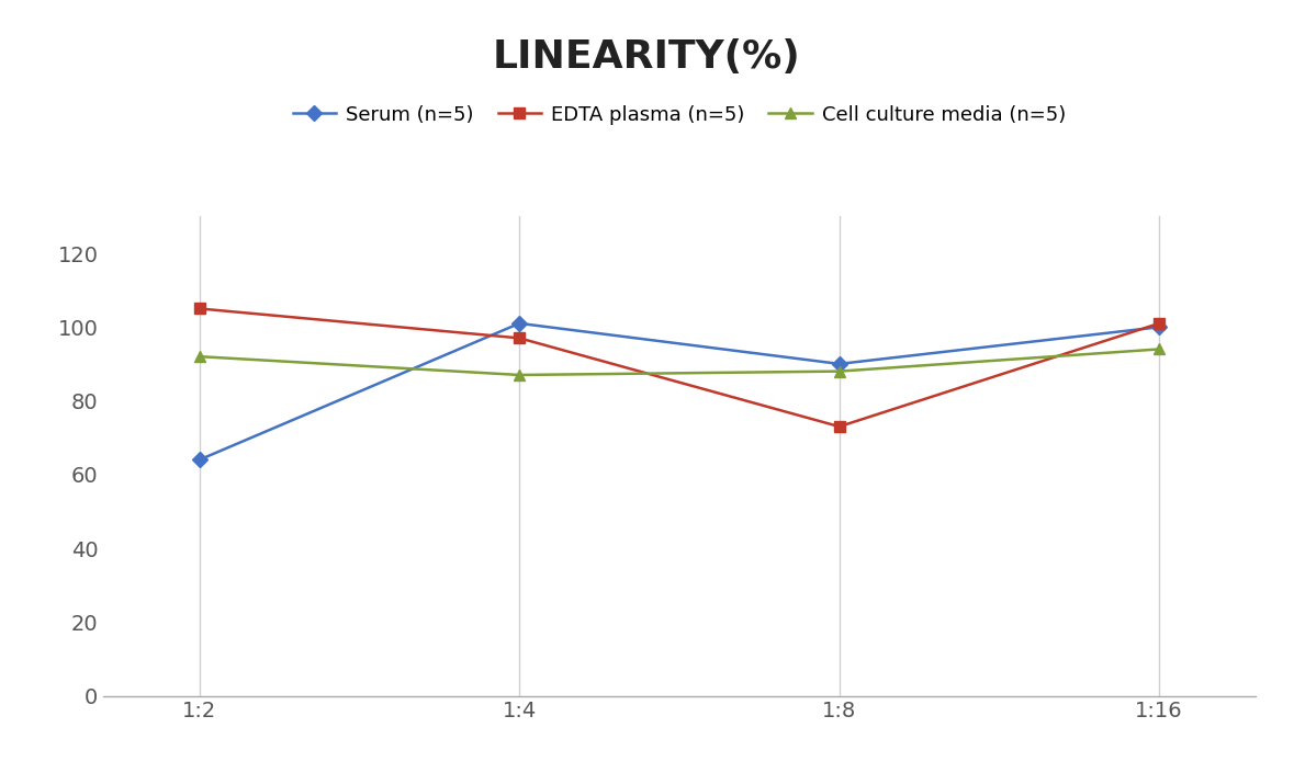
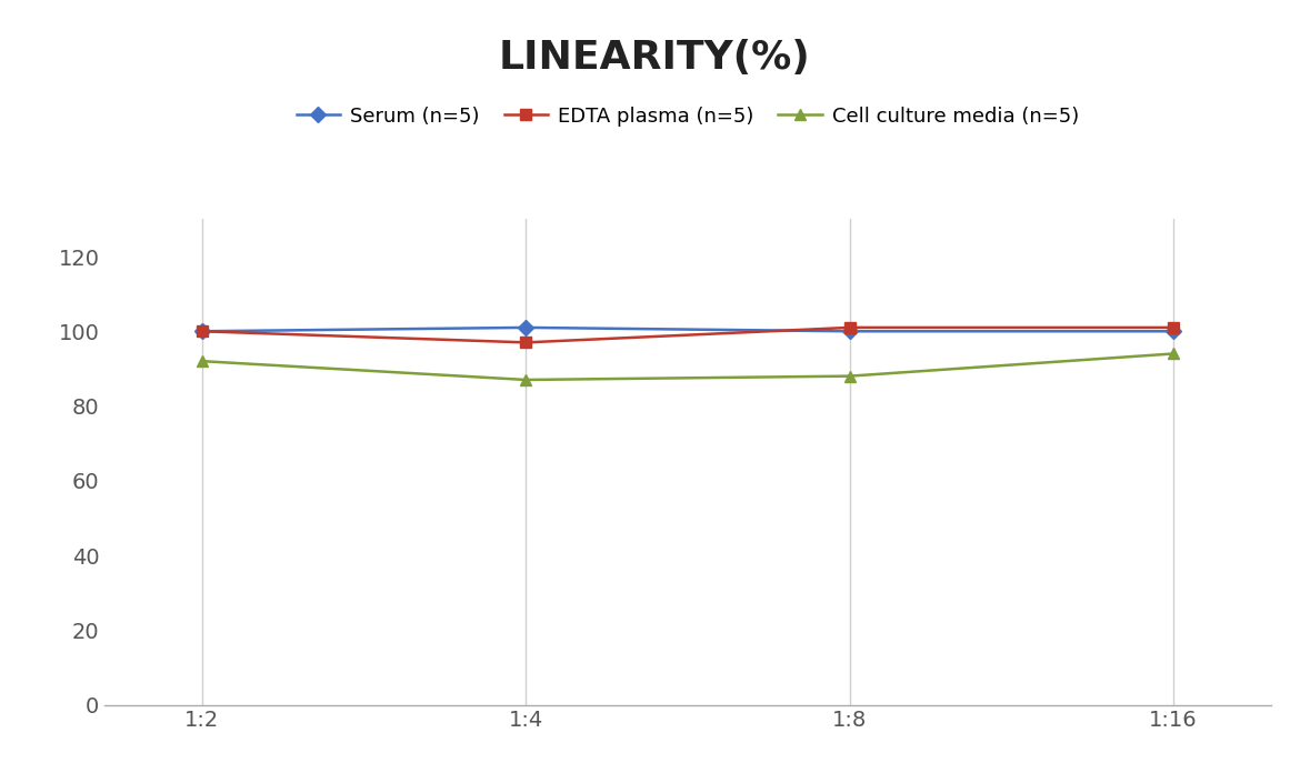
Serum (n=5)/1:2: 64 -> 100
EDTA plasma (n=5)/1:2: 105 -> 100
Serum (n=5)/1:8: 90 -> 100
EDTA plasma (n=5)/1:8: 73 -> 101
